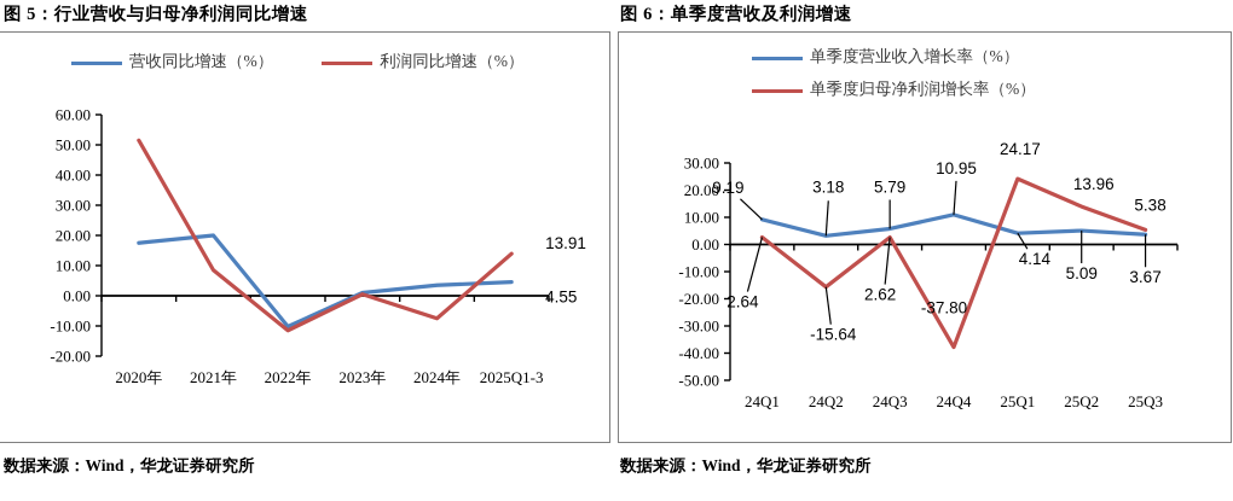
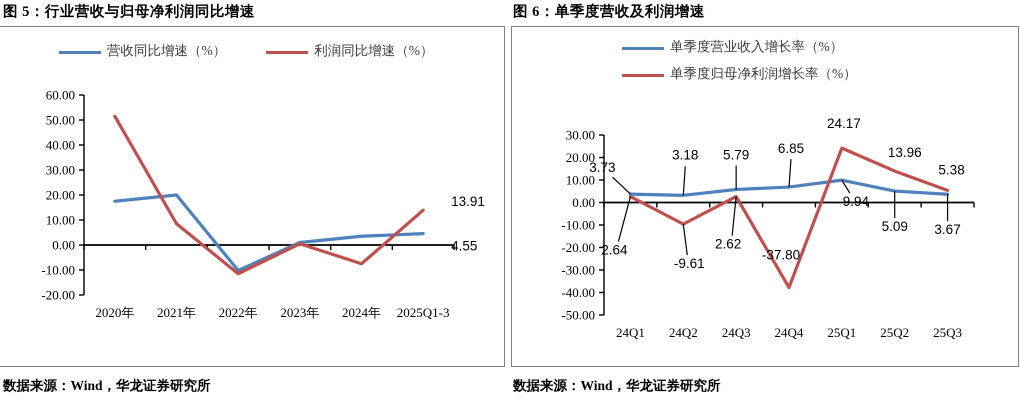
图 6：单季度营收及利润增速/单季度营业收入增长率（%）/24Q1: 9.19 -> 3.73
图 6：单季度营收及利润增速/单季度归母净利润增长率（%）/24Q2: -15.64 -> -9.61
图 6：单季度营收及利润增速/单季度营业收入增长率（%）/24Q4: 10.95 -> 6.85
图 6：单季度营收及利润增速/单季度营业收入增长率（%）/25Q1: 4.14 -> 9.94
